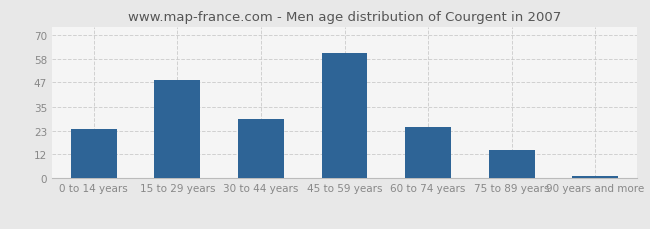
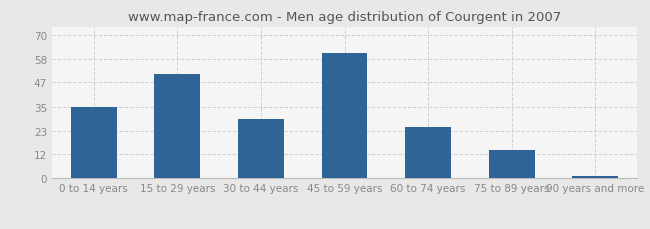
0 to 14 years: 24 -> 35
15 to 29 years: 48 -> 51
